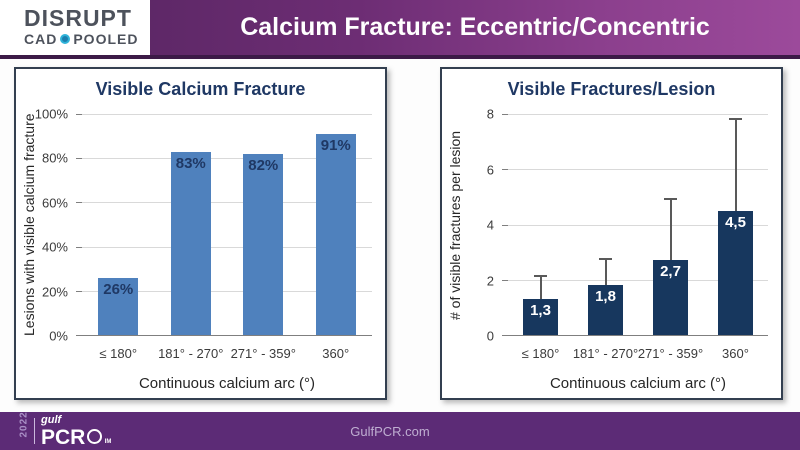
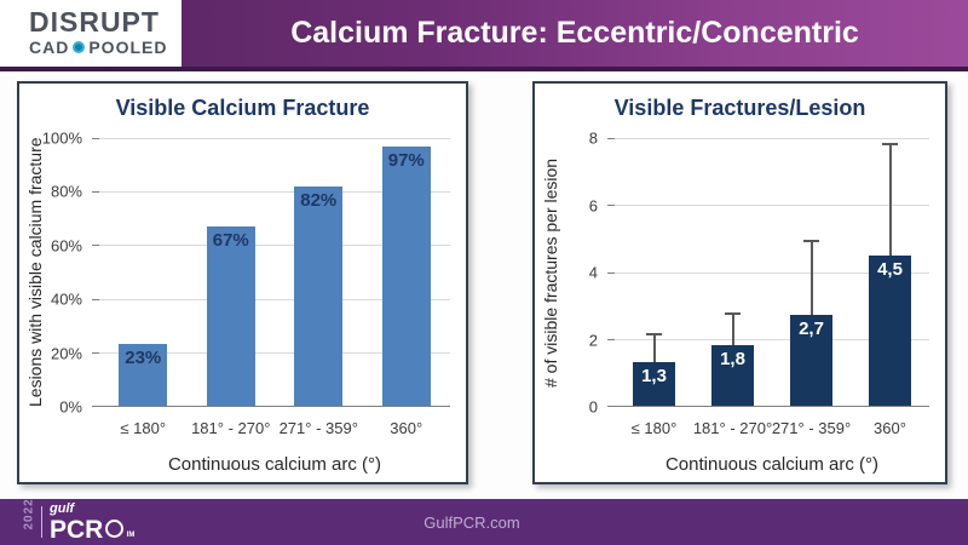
Visible Calcium Fracture/≤ 180°: 26% -> 23%
Visible Calcium Fracture/181° - 270°: 83% -> 67%
Visible Calcium Fracture/360°: 91% -> 97%
